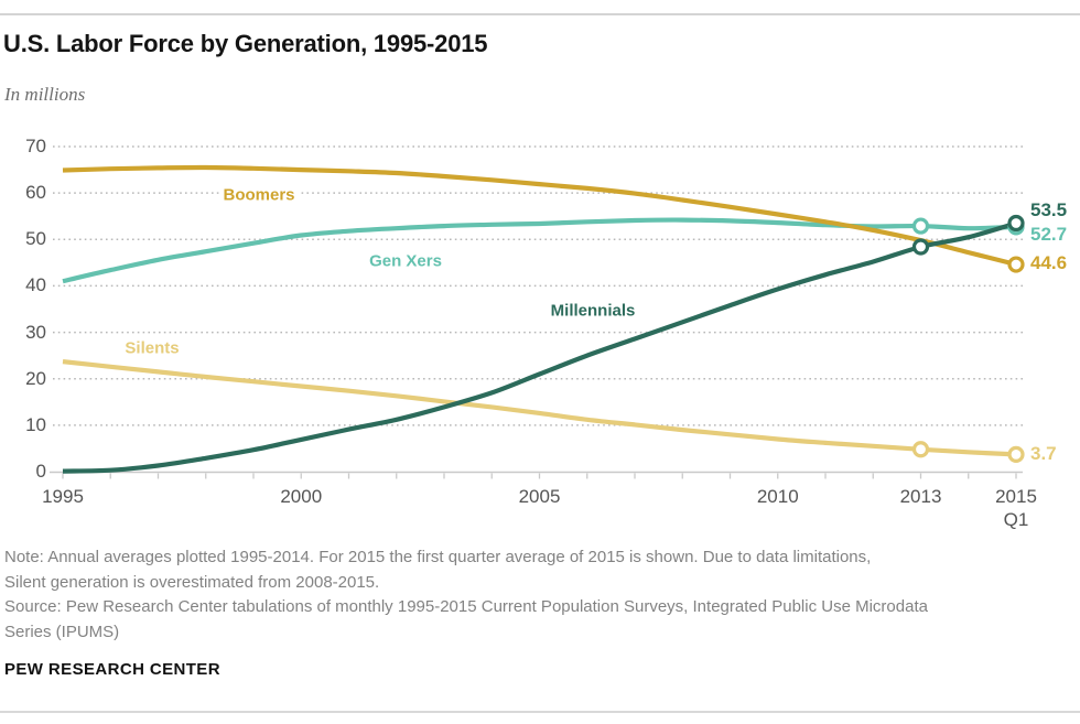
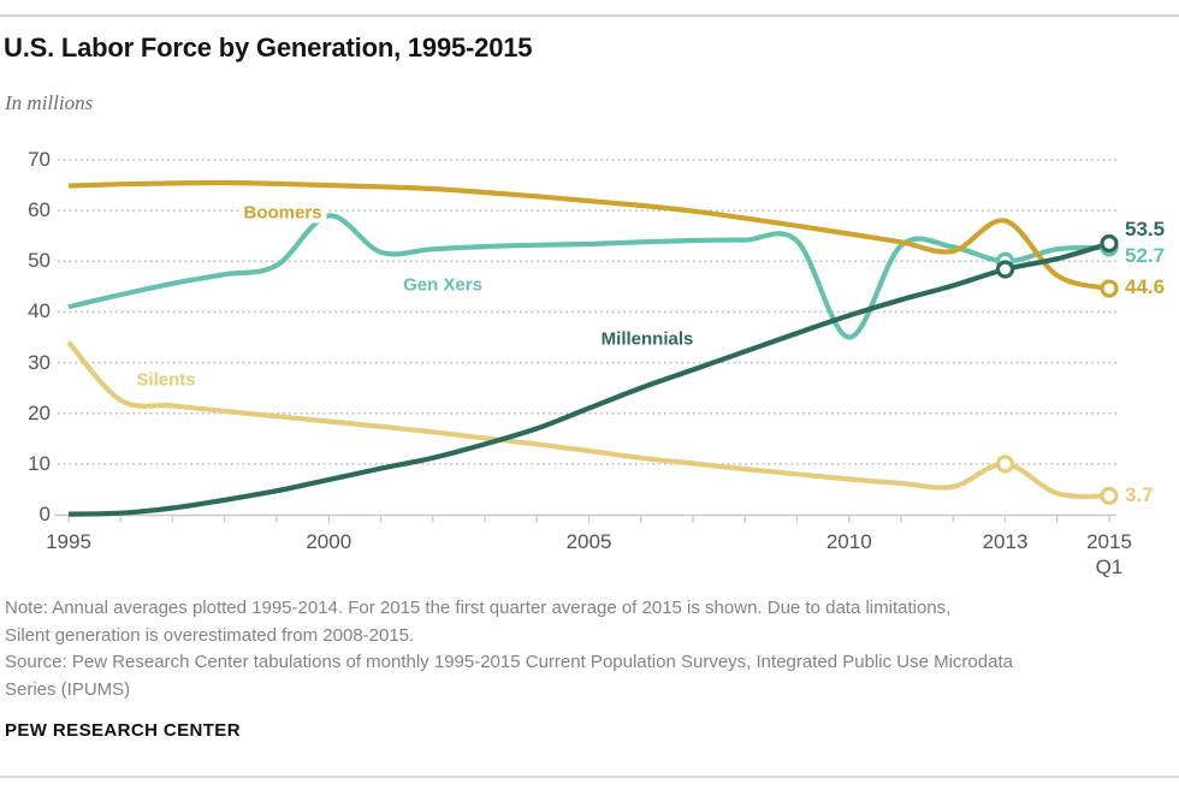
Silents/1995: 24 -> 34
Gen Xers/2000: 51 -> 59
Gen Xers/2010: 54 -> 35
Silents/2013: 5 -> 10
Gen Xers/2013: 53 -> 50
Boomers/2013: 50 -> 58
